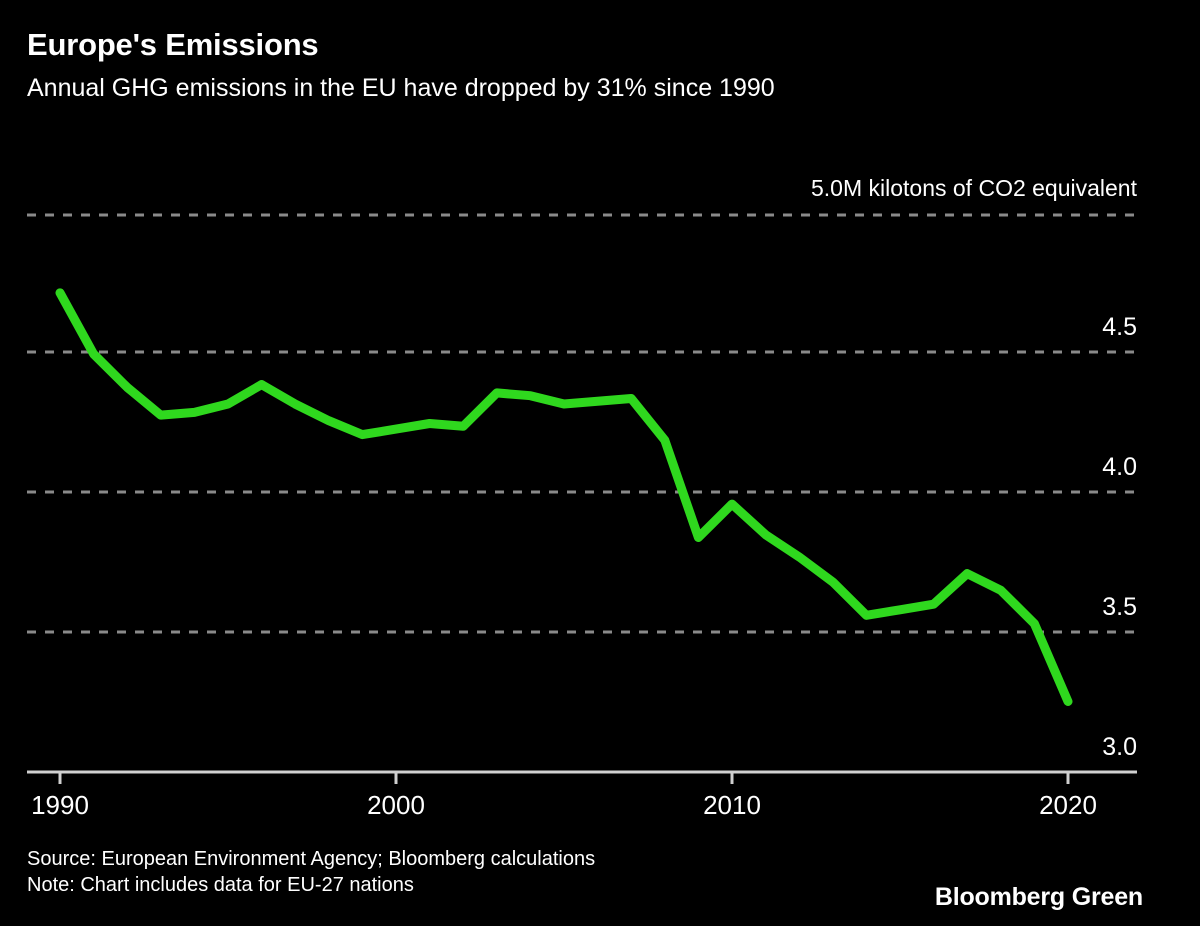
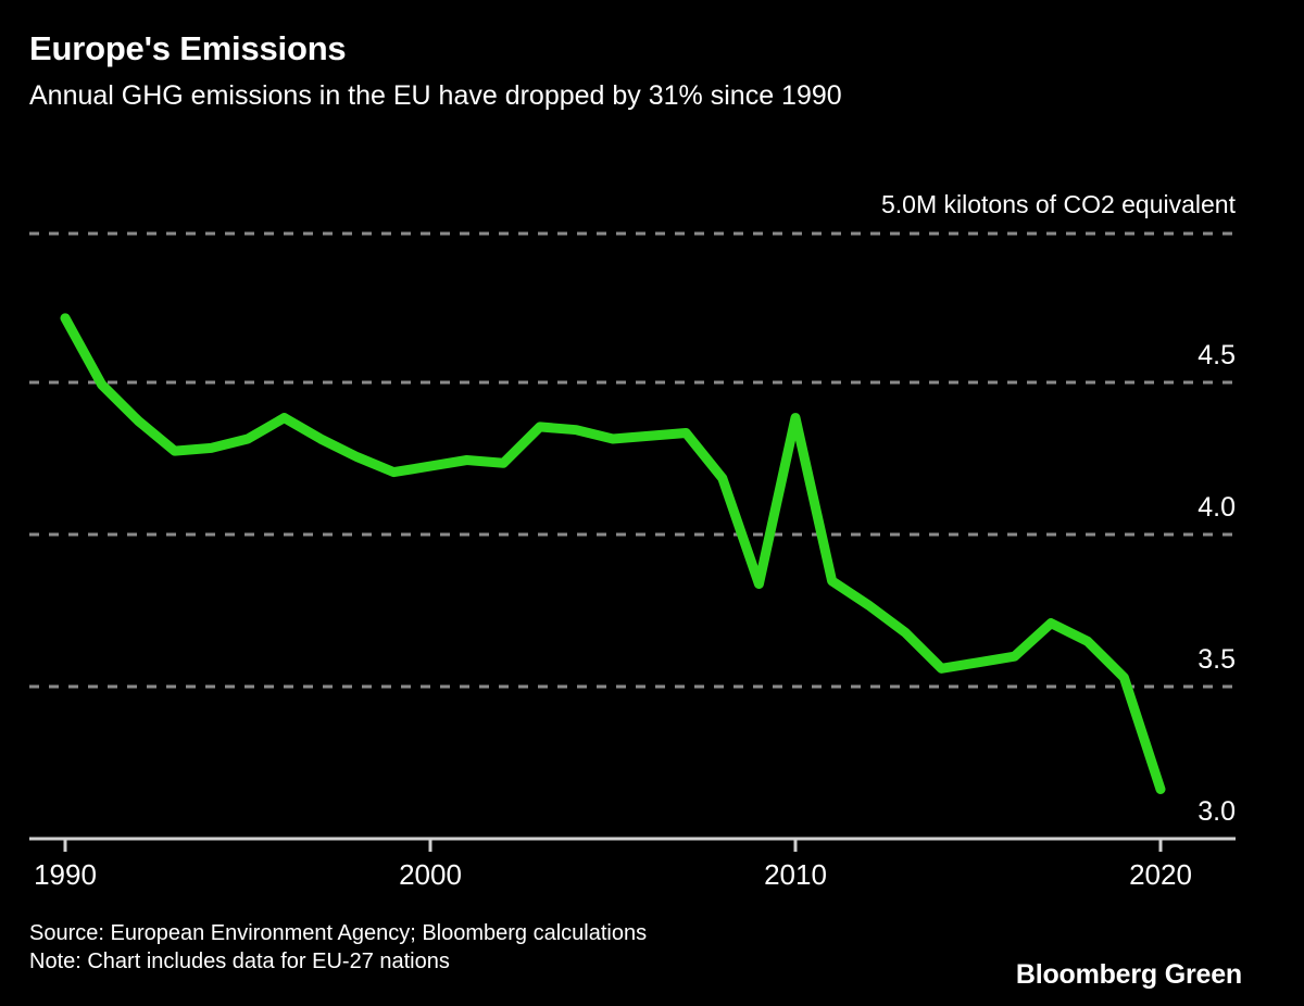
2010: 3.96 -> 4.39
2020: 3.25 -> 3.16
